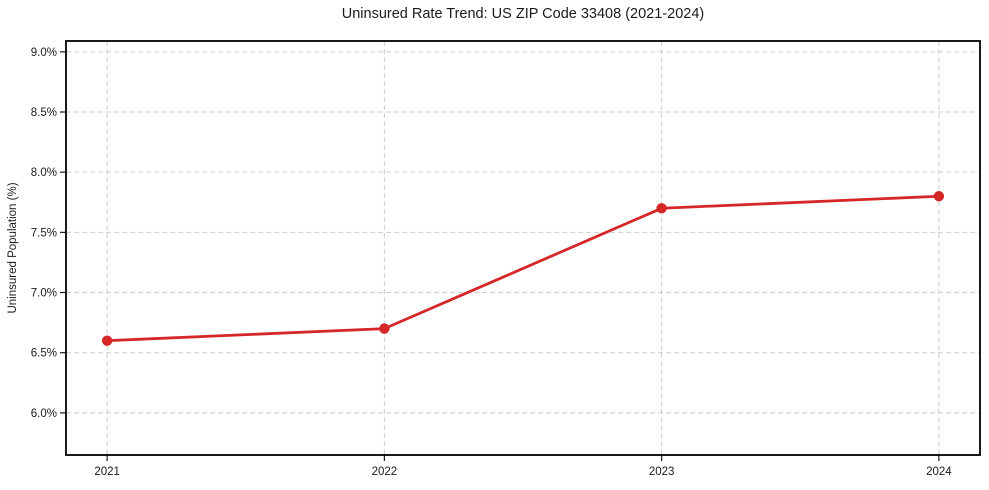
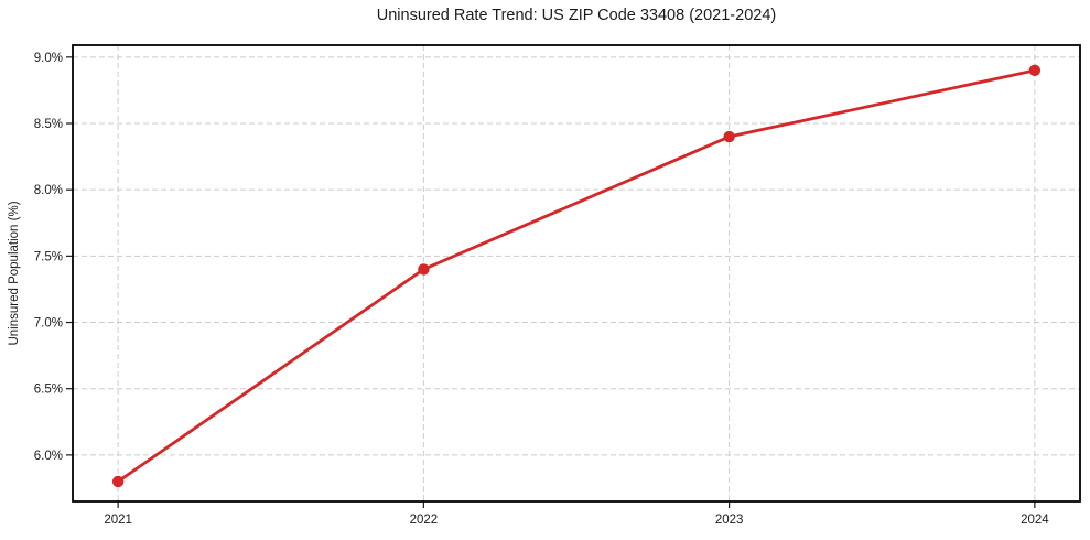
2021: 6.6% -> 5.8%
2022: 6.7% -> 7.4%
2023: 7.7% -> 8.4%
2024: 7.8% -> 8.9%
